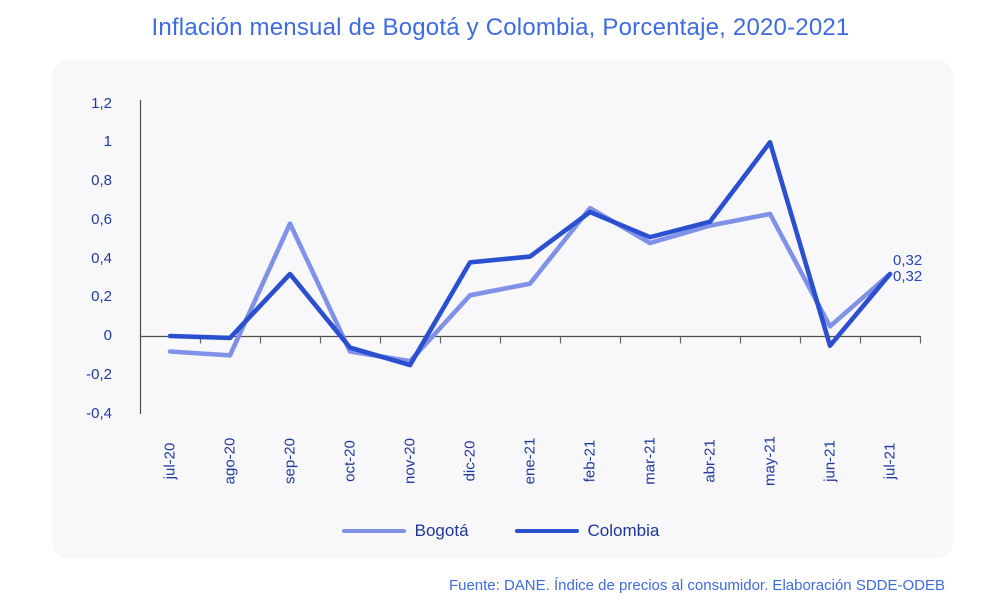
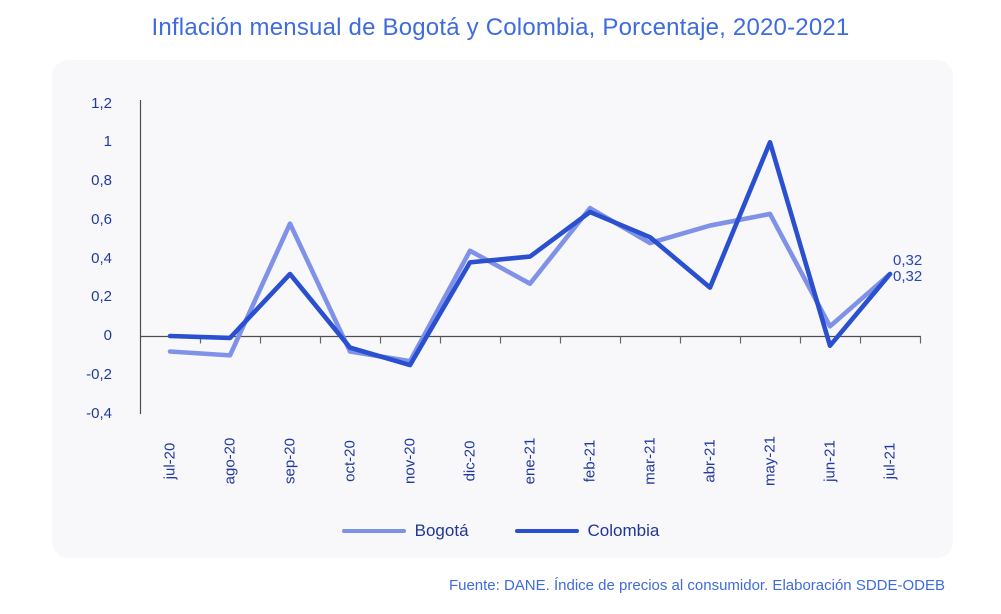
Bogotá/dic-20: 0,21 -> 0,44
Colombia/abr-21: 0,59 -> 0,25
